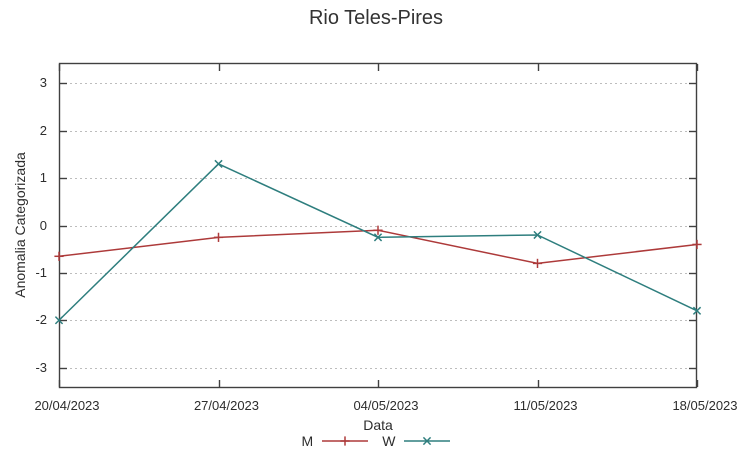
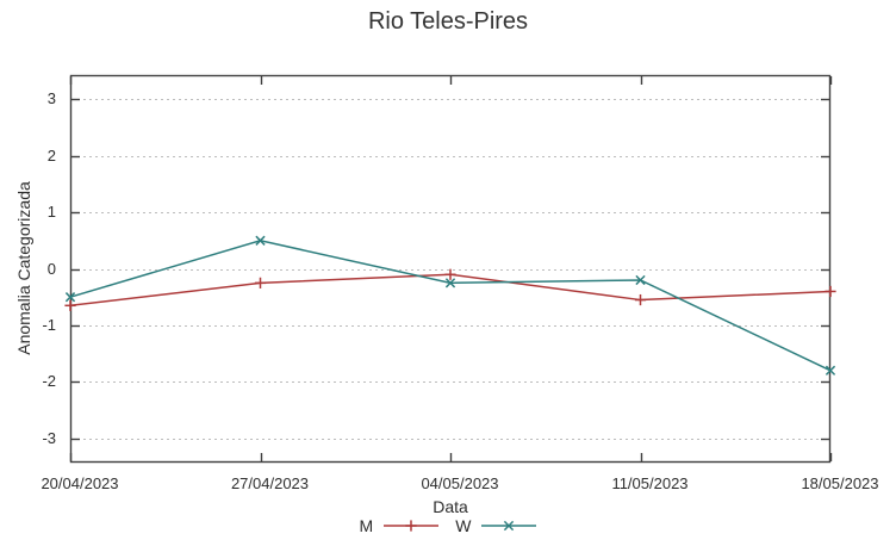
W/20/04/2023: -2.0 -> -0.5
W/27/04/2023: 1.3 -> 0.5
M/11/05/2023: -0.8 -> -0.6
